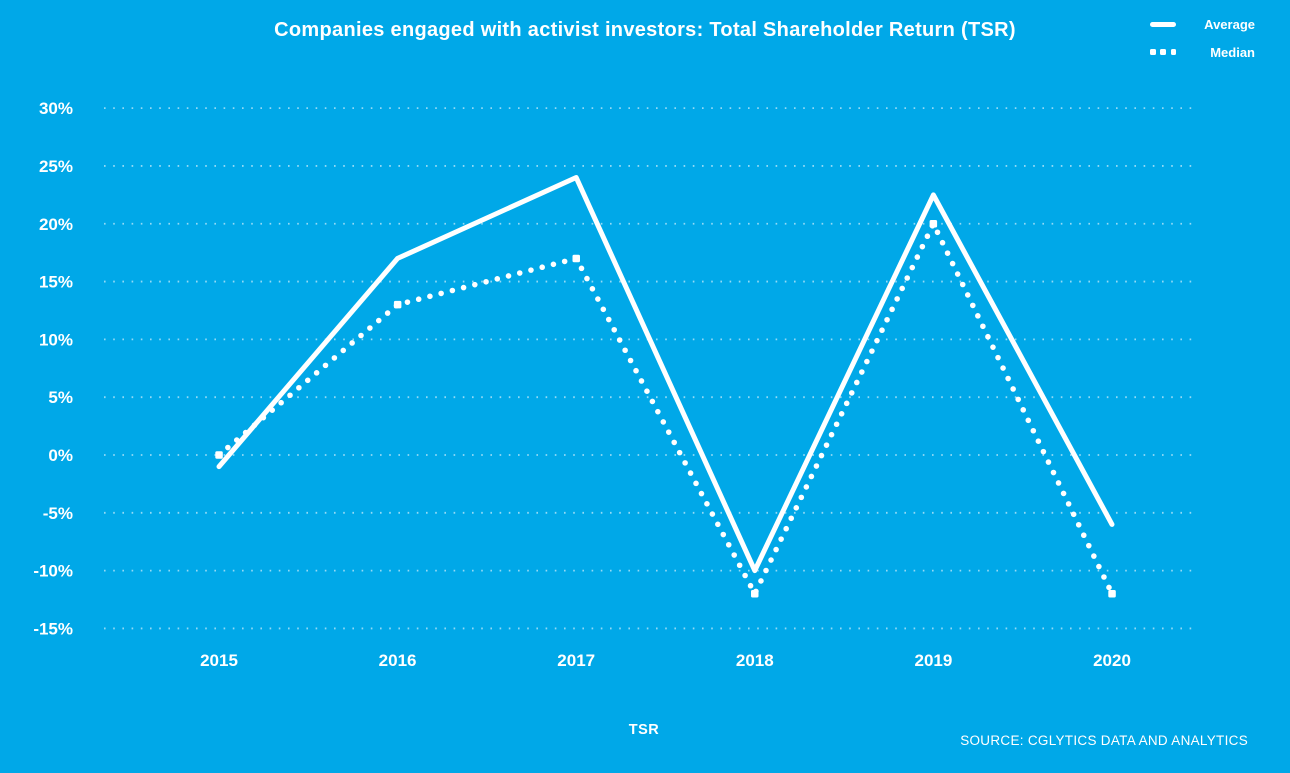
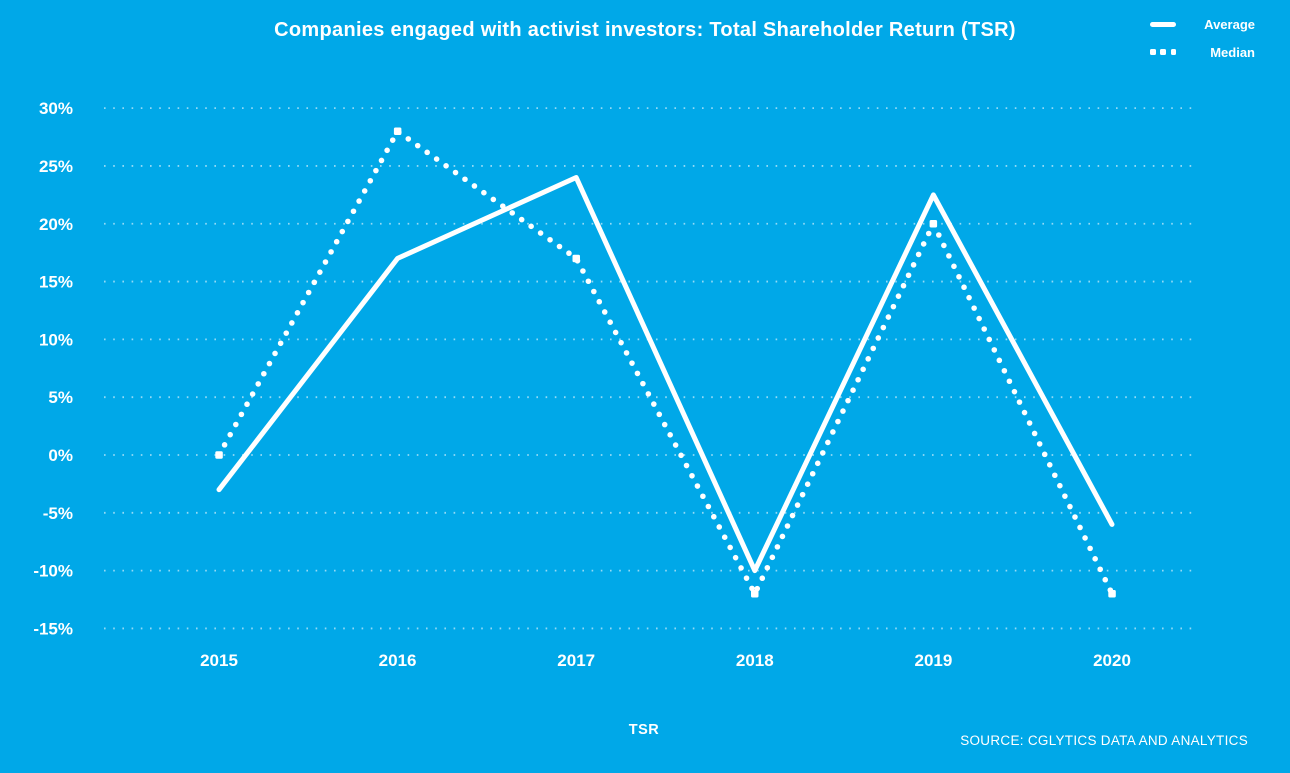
Average/2015: -1.0% -> -3.0%
Median/2016: 13% -> 28%
